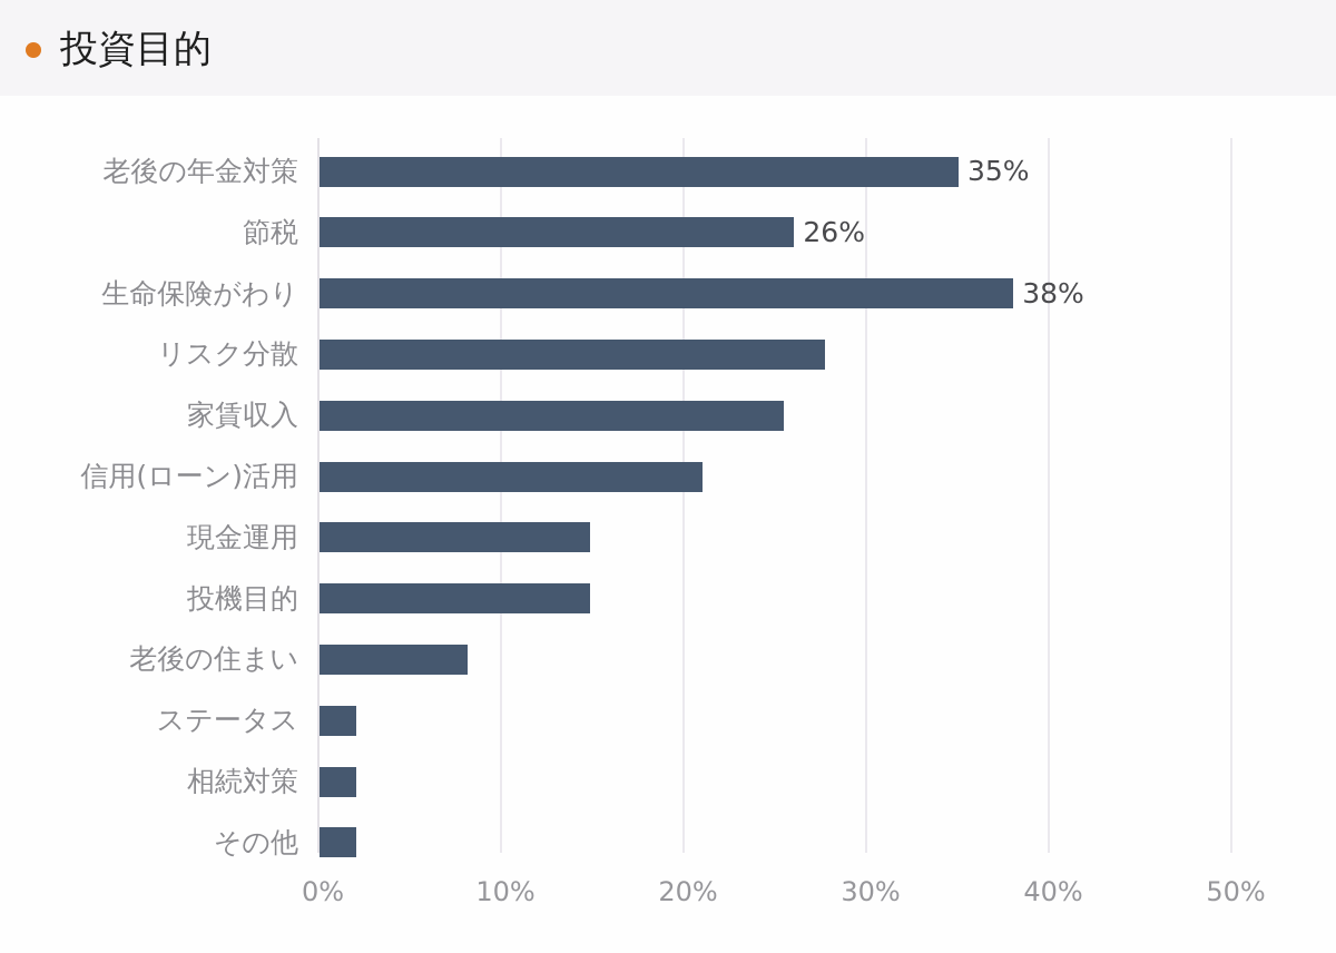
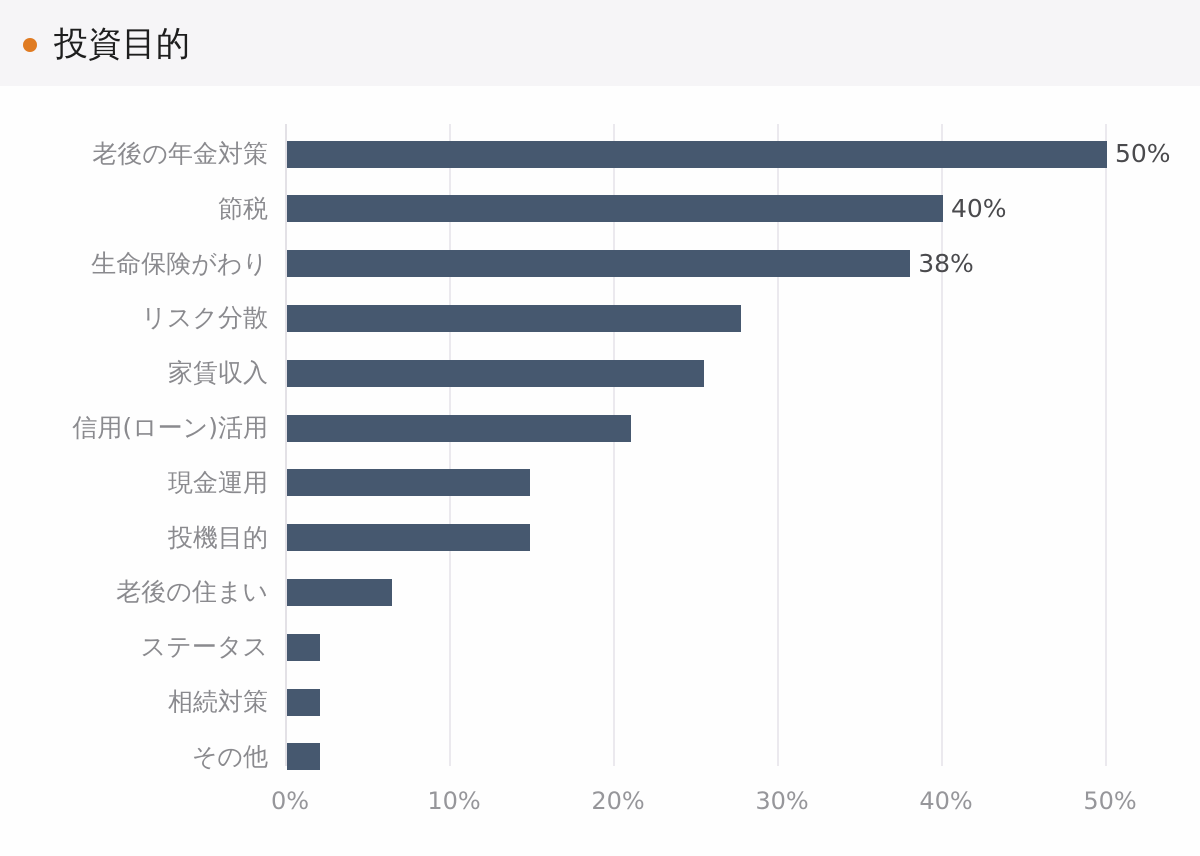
老後の年金対策: 35% -> 50%
節税: 26% -> 40%
老後の住まい: 8.1% -> 6.4%
